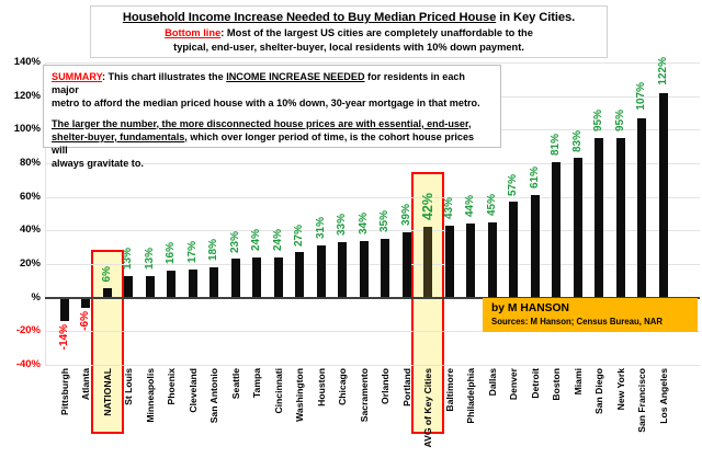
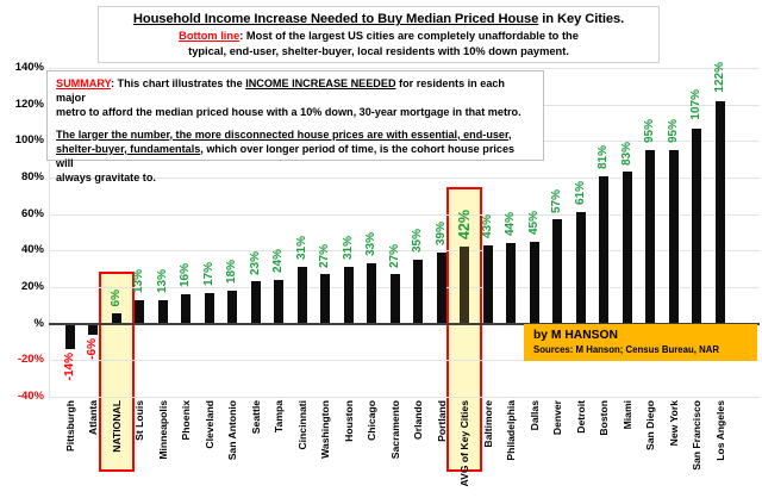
Cincinnati: 24% -> 31%
Sacramento: 34% -> 27%
